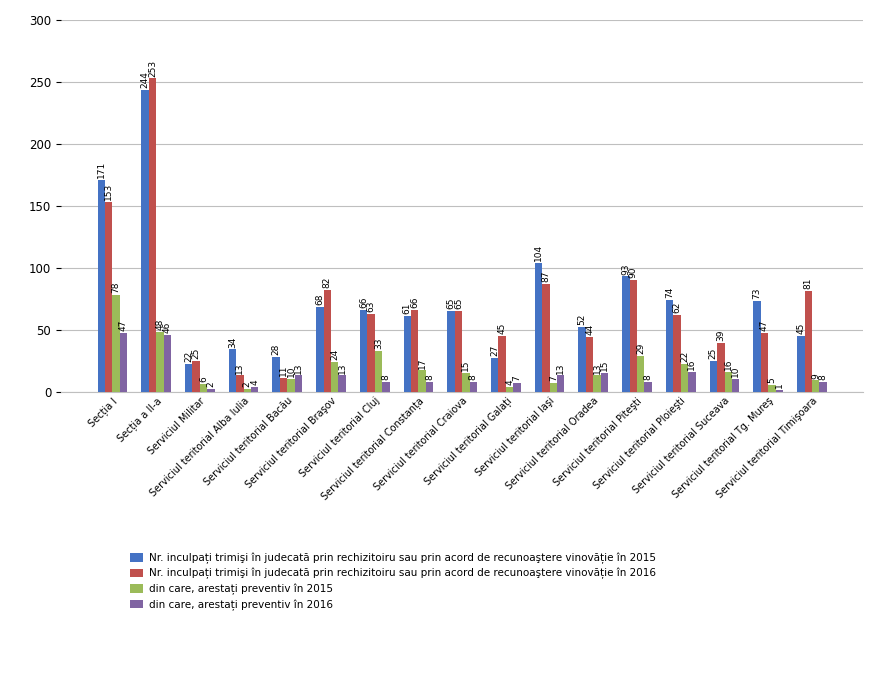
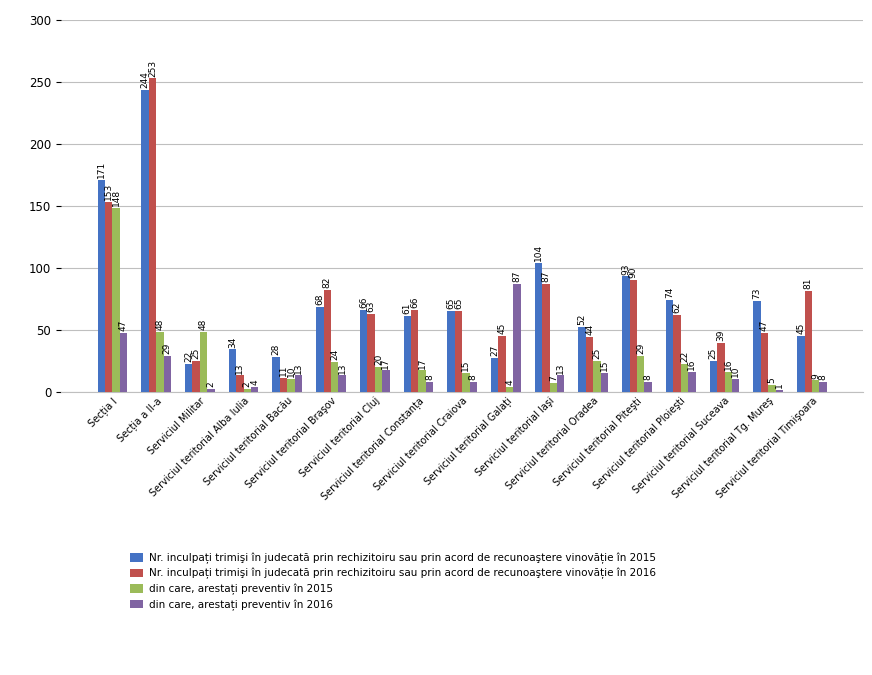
din care, arestați preventiv în 2015/Secția I: 78 -> 148
din care, arestați preventiv în 2016/Secția a II-a: 46 -> 29
din care, arestați preventiv în 2015/Serviciul Militar: 6 -> 48
din care, arestați preventiv în 2015/Serviciul teritorial Cluj: 33 -> 20
din care, arestați preventiv în 2016/Serviciul teritorial Cluj: 8 -> 17
din care, arestați preventiv în 2016/Serviciul teritorial Galați: 7 -> 87
din care, arestați preventiv în 2015/Serviciul teritorial Oradea: 13 -> 25
